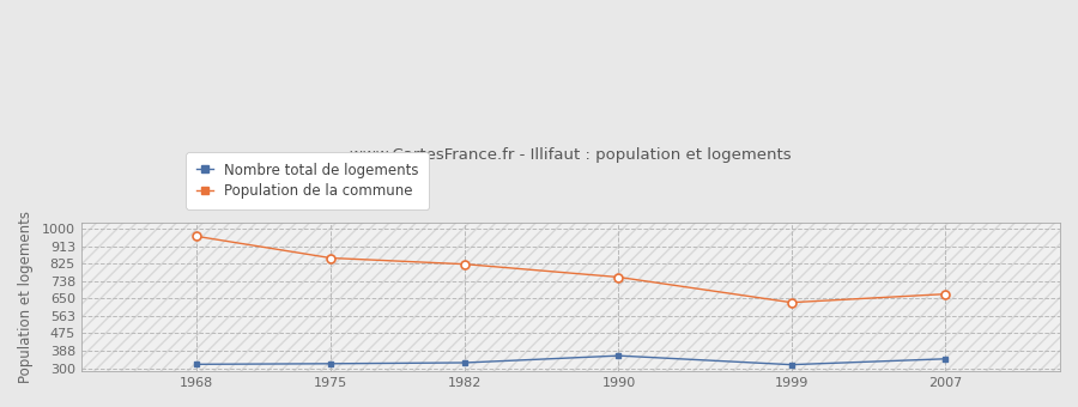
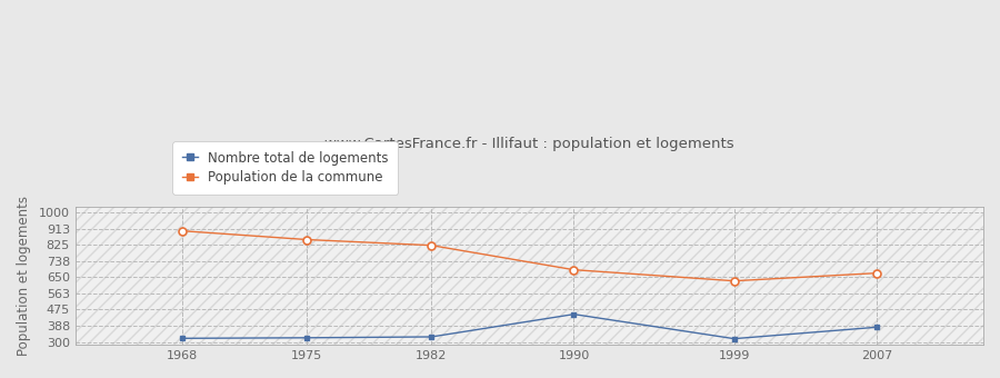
Population de la commune/1968: 960 -> 900
Population de la commune/1990: 760 -> 690
Nombre total de logements/1990: 360 -> 450
Nombre total de logements/2007: 350 -> 380
